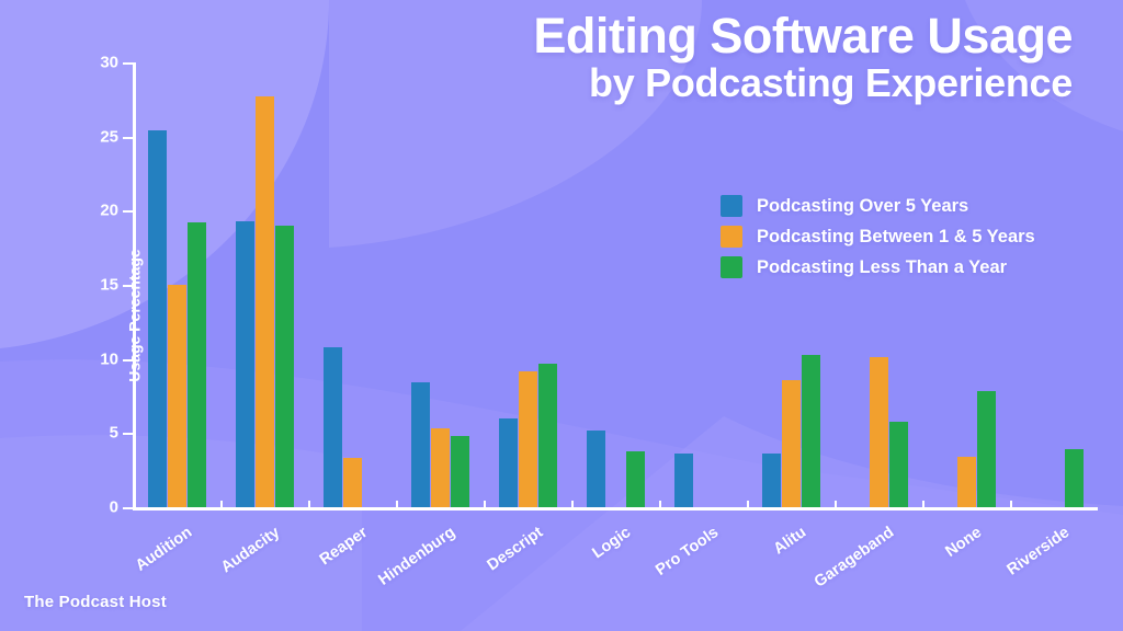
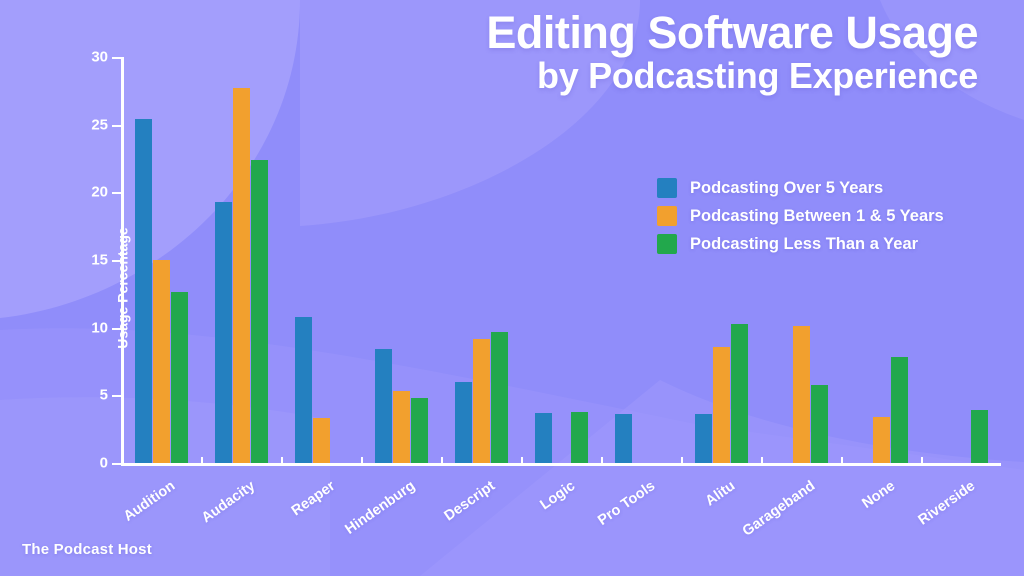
Podcasting Less Than a Year/Audition: 19.2 -> 12.6
Podcasting Less Than a Year/Audacity: 19.0 -> 22.4
Podcasting Over 5 Years/Logic: 5.2 -> 3.7
